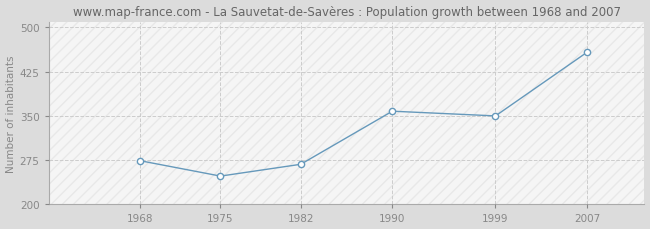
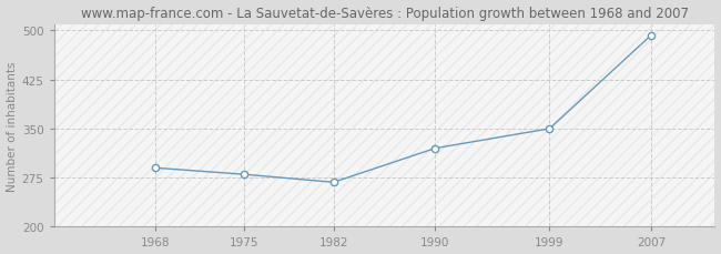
1968: 274 -> 290
1975: 248 -> 280
1990: 358 -> 320
2007: 458 -> 493
